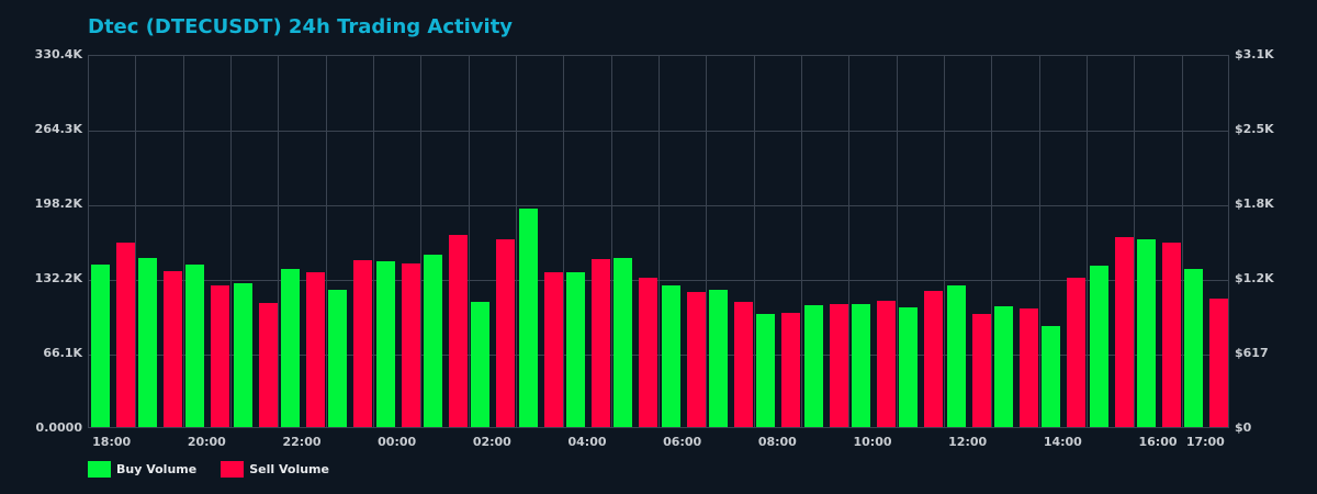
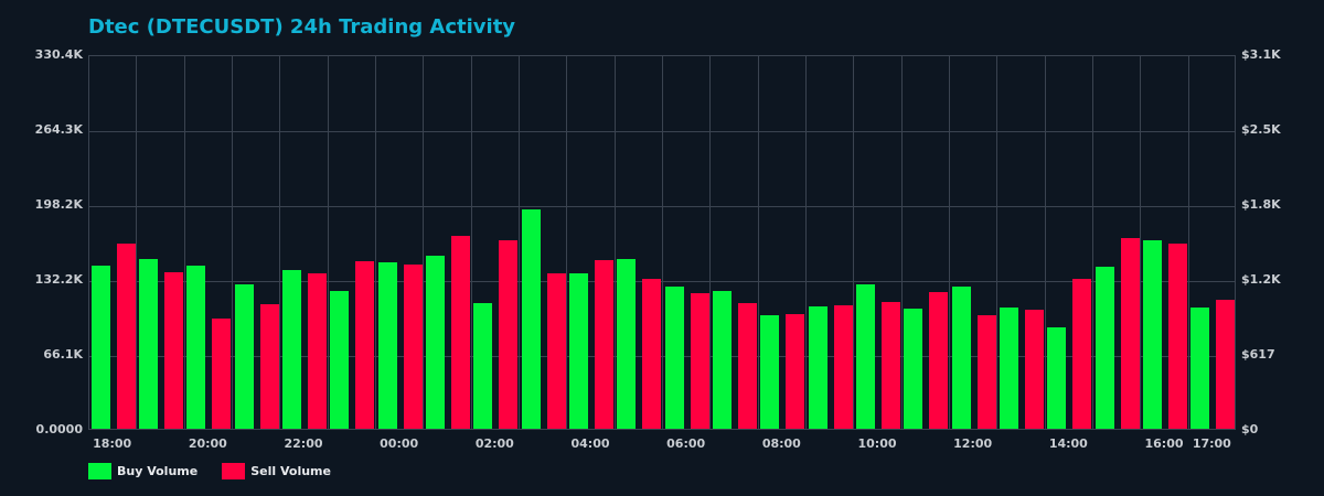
Sell Volume/20:00: 125K -> 97K
Buy Volume/10:00: 109K -> 128K
Buy Volume/17:00: 140K -> 107K
